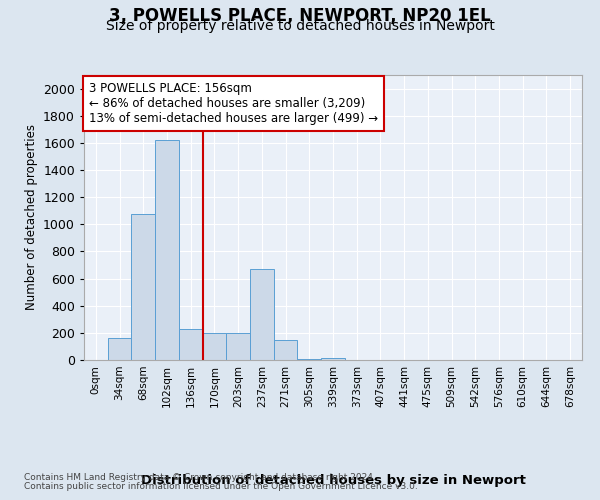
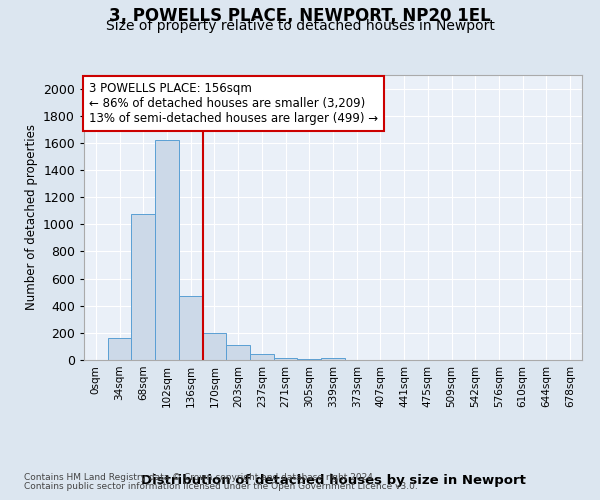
136sqm: 230 -> 470
203sqm: 200 -> 110
237sqm: 670 -> 40
271sqm: 150 -> 20
